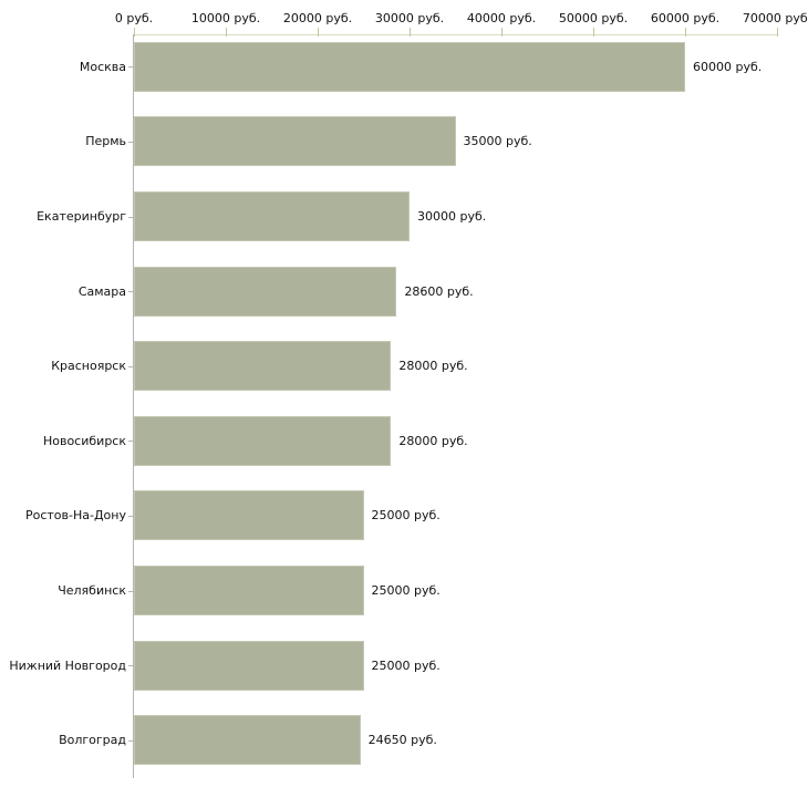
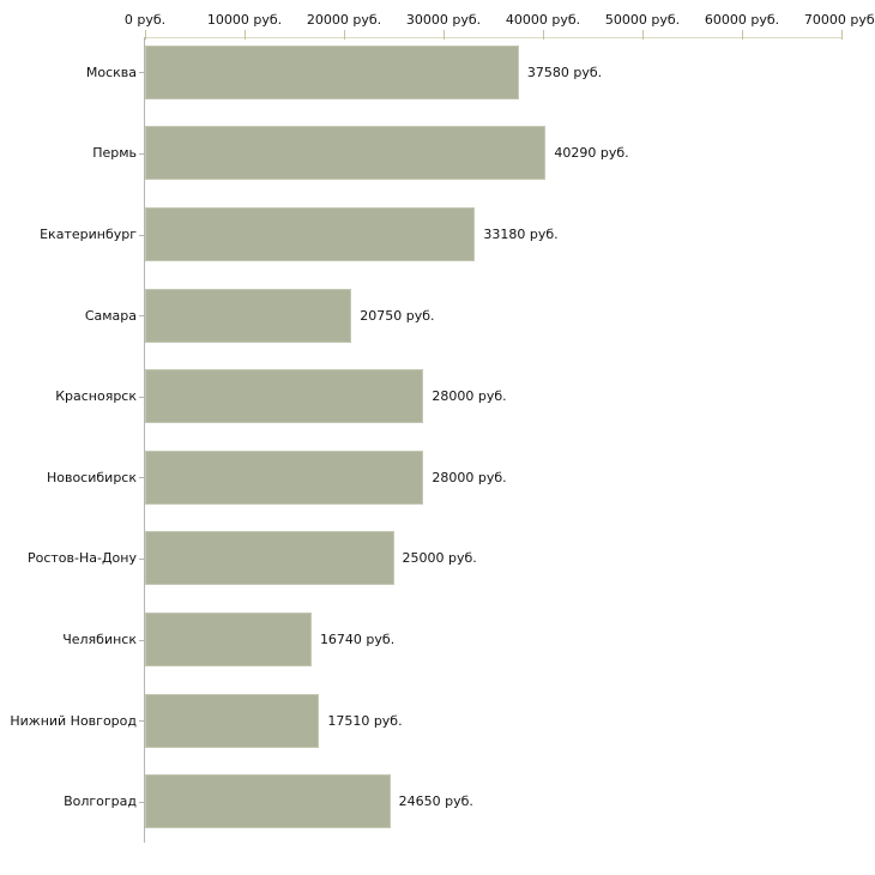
Москва: 60000 -> 37580
Пермь: 35000 -> 40290
Екатеринбург: 30000 -> 33180
Самара: 28600 -> 20750
Челябинск: 25000 -> 16740
Нижний Новгород: 25000 -> 17510
